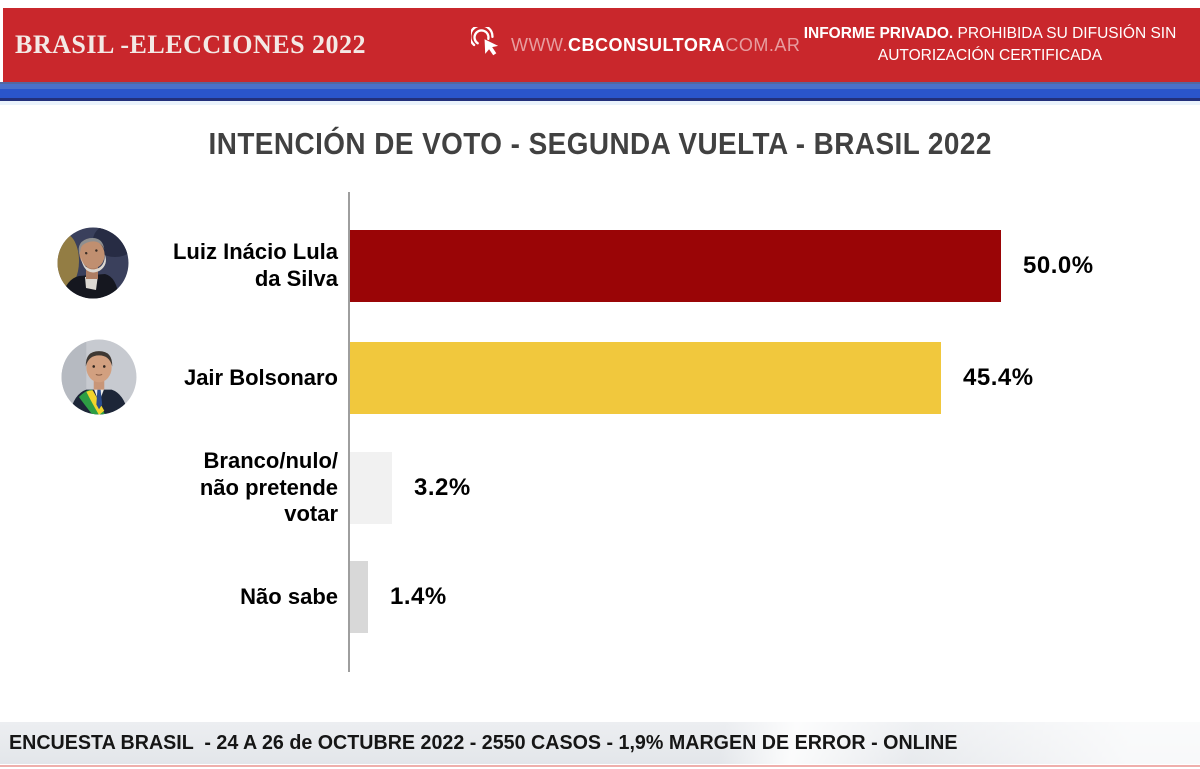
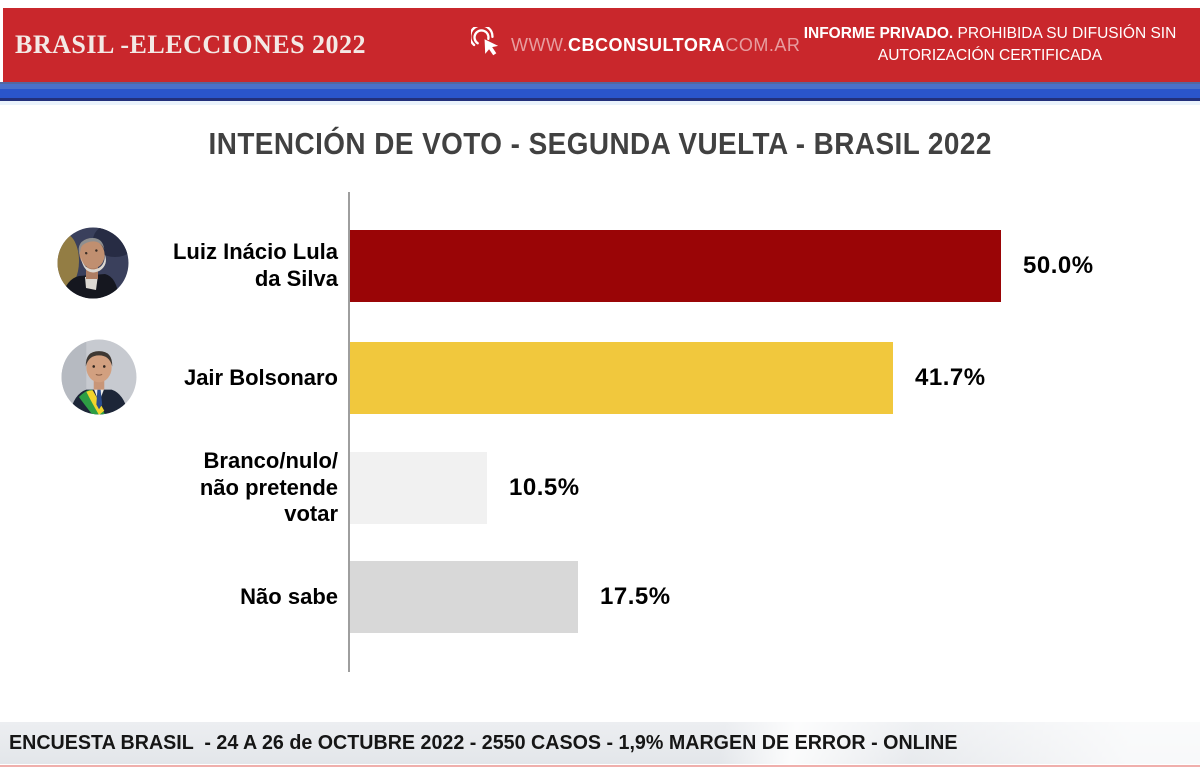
Jair Bolsonaro: 45.4% -> 41.7%
Branco/nulo/ não pretende votar: 3.2% -> 10.5%
Não sabe: 1.4% -> 17.5%
